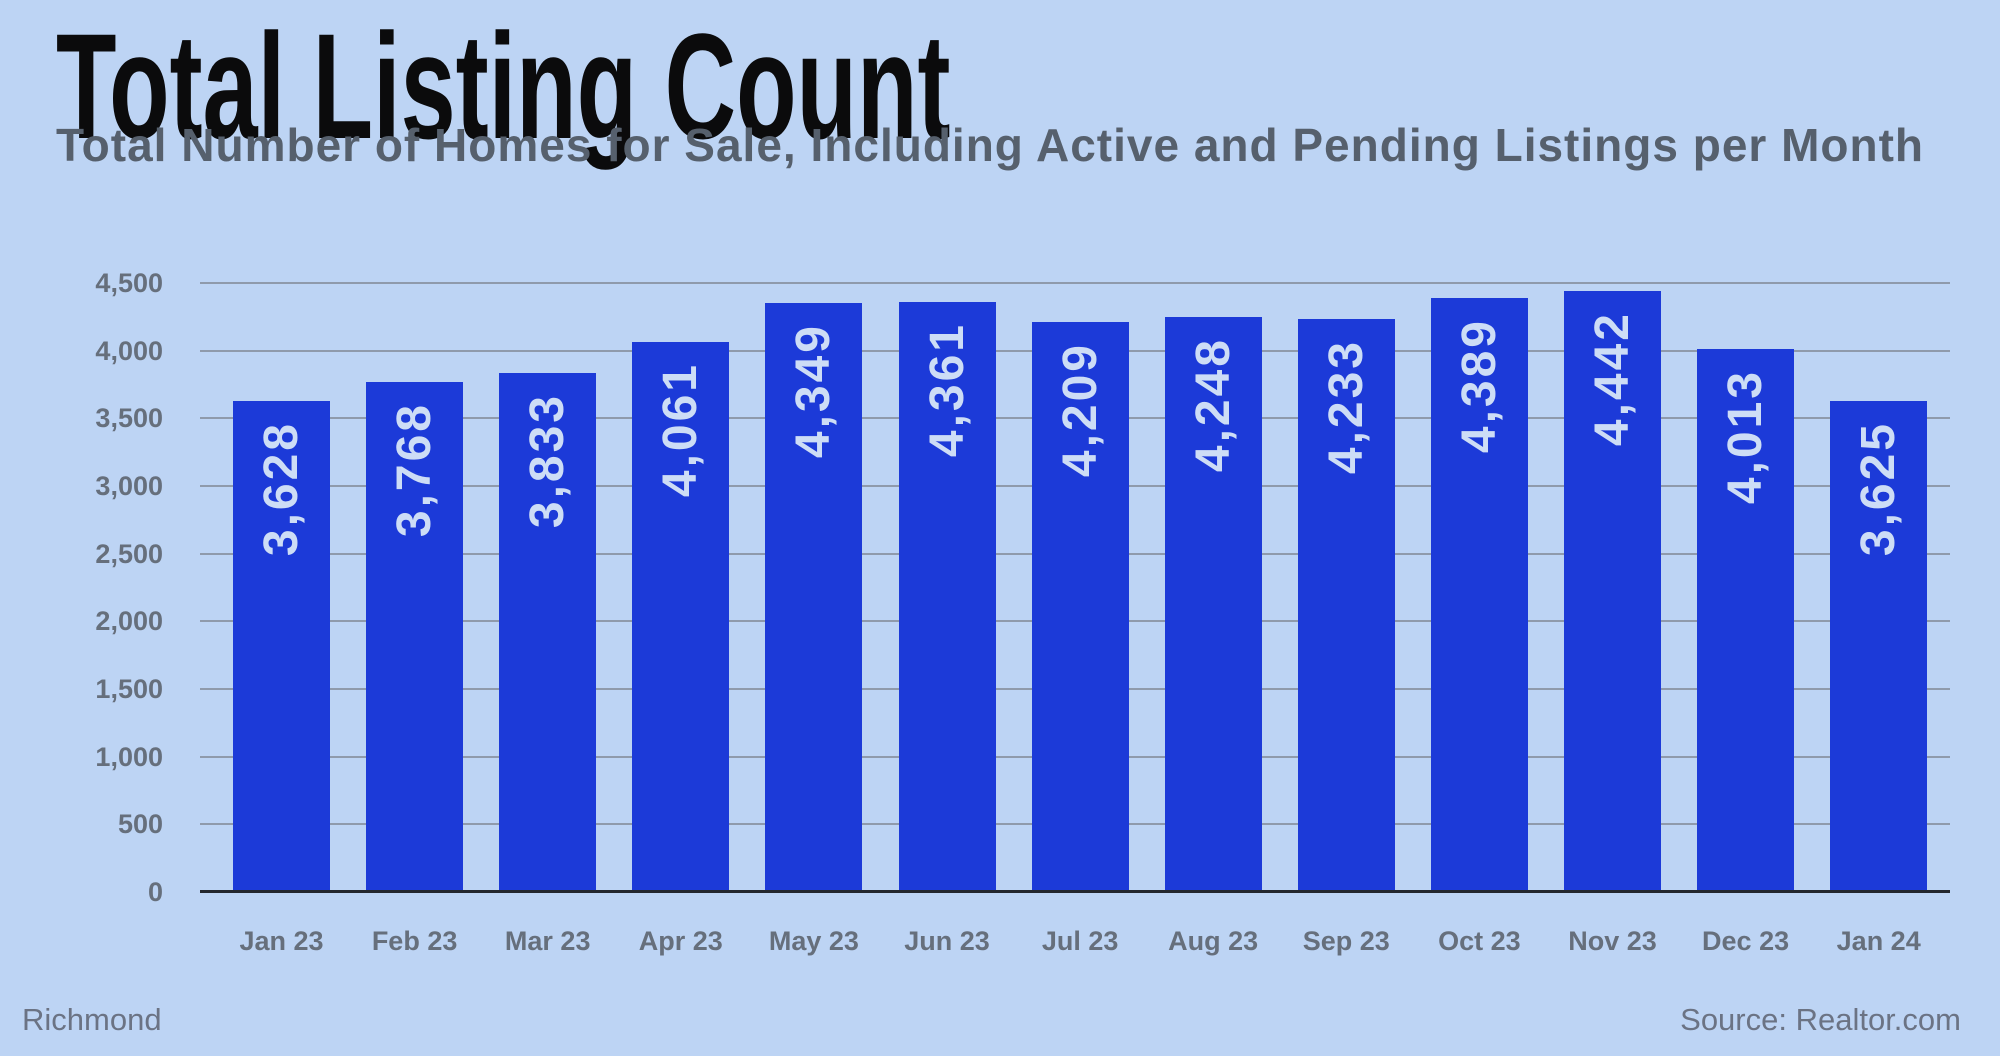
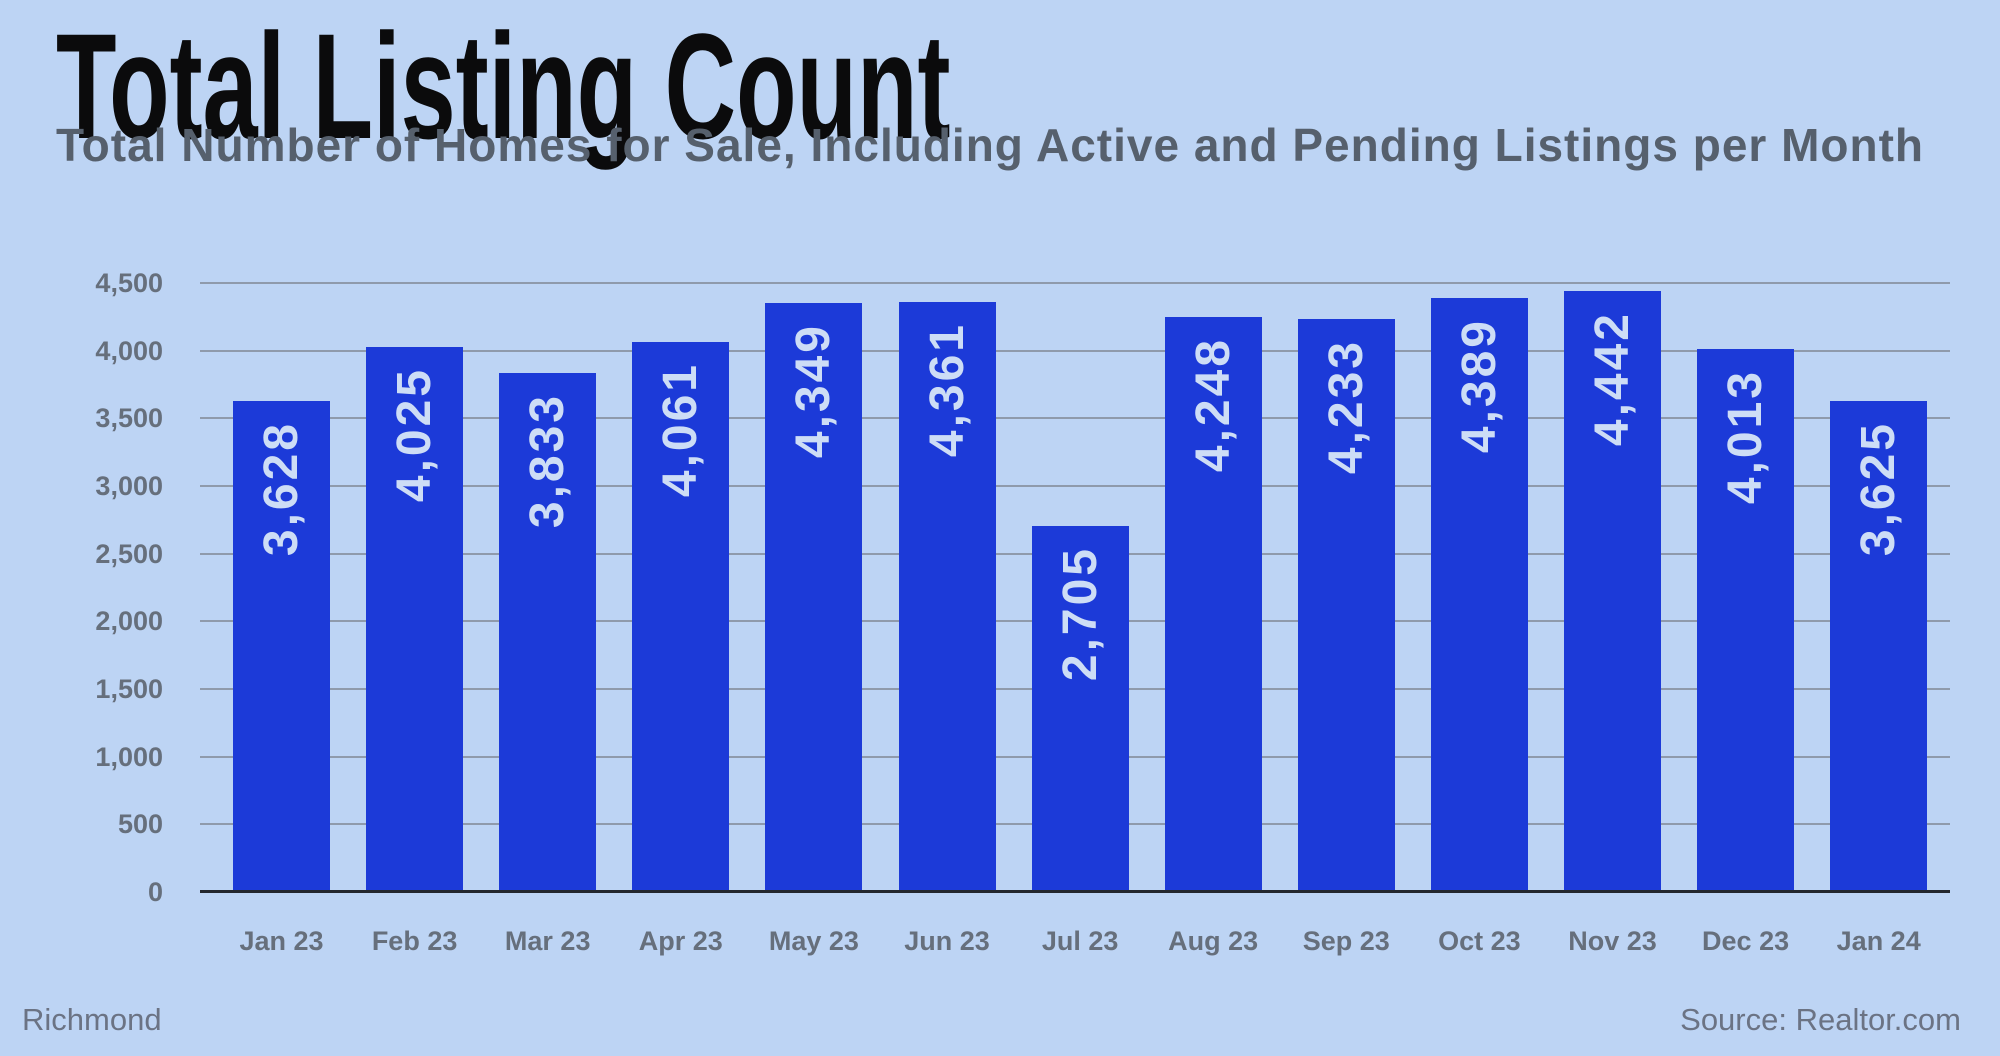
Feb 23: 3,768 -> 4,025
Jul 23: 4,209 -> 2,705
